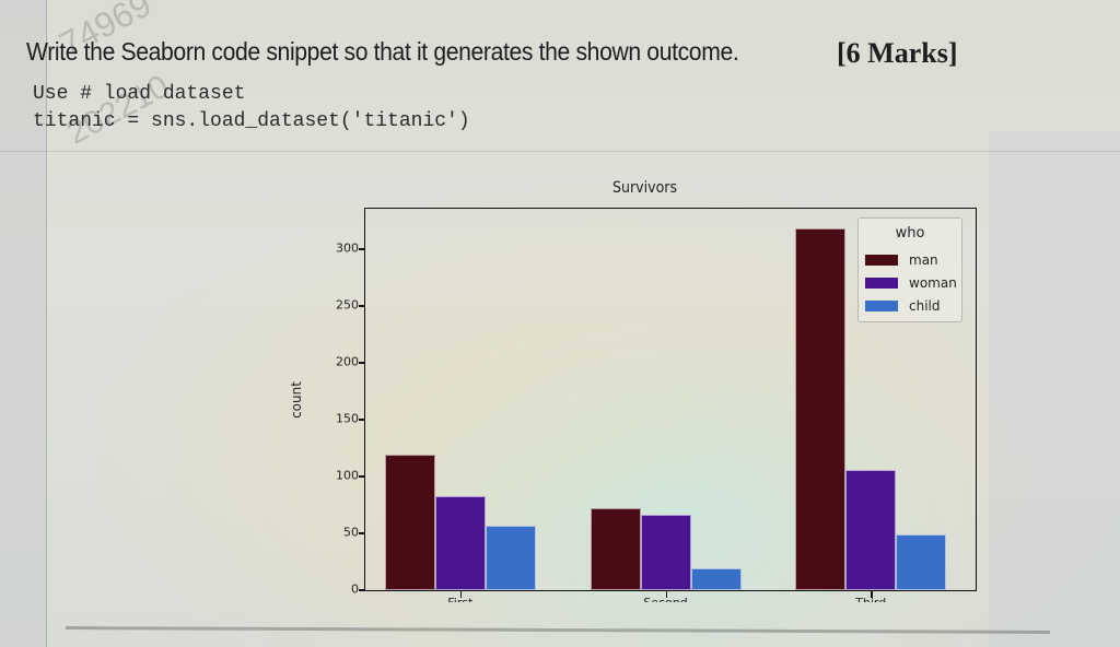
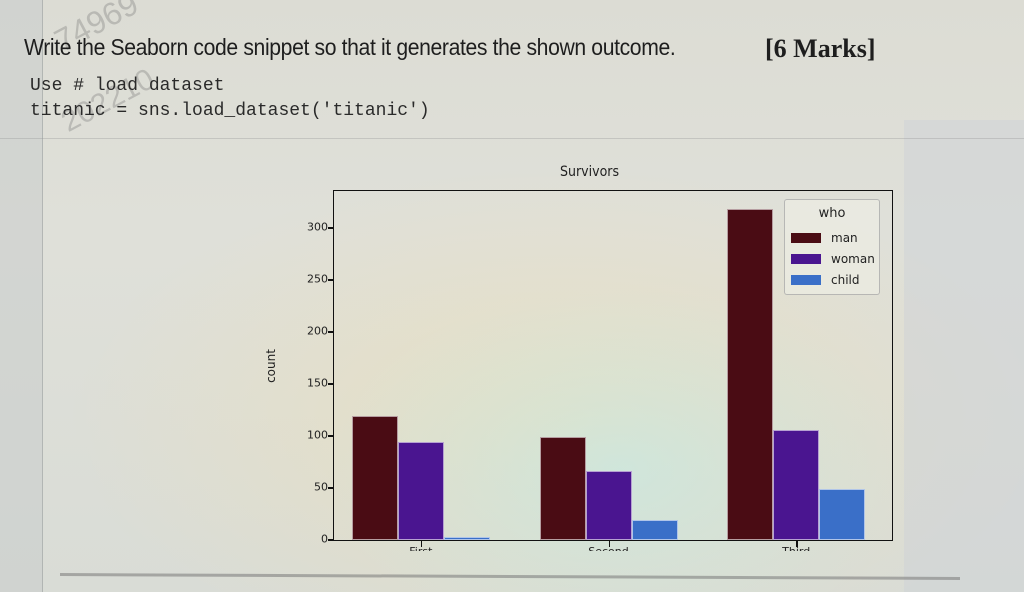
woman/First: 83 -> 94
child/First: 57 -> 3
man/Second: 72 -> 99
